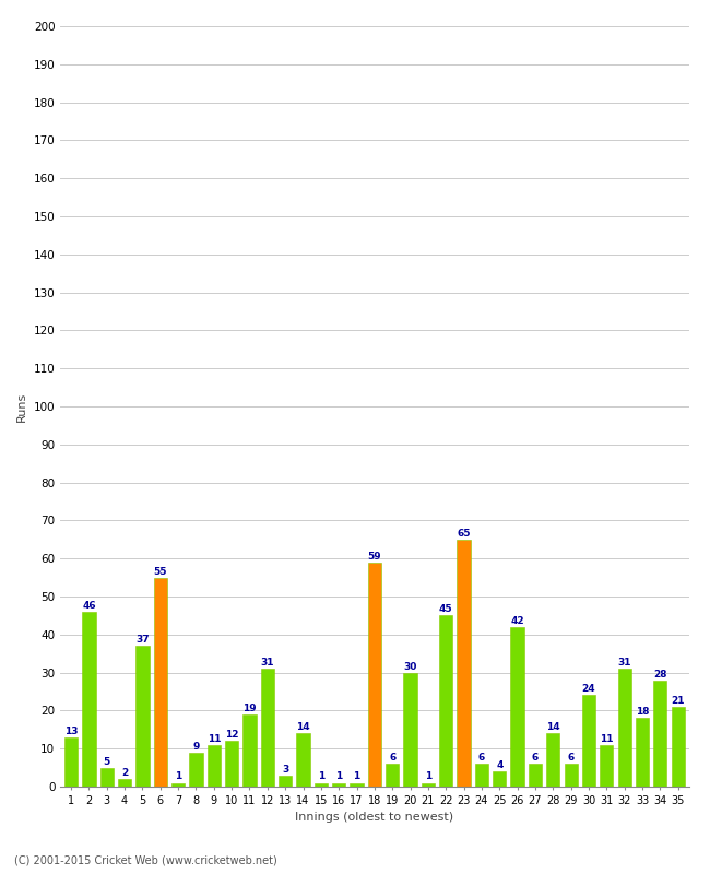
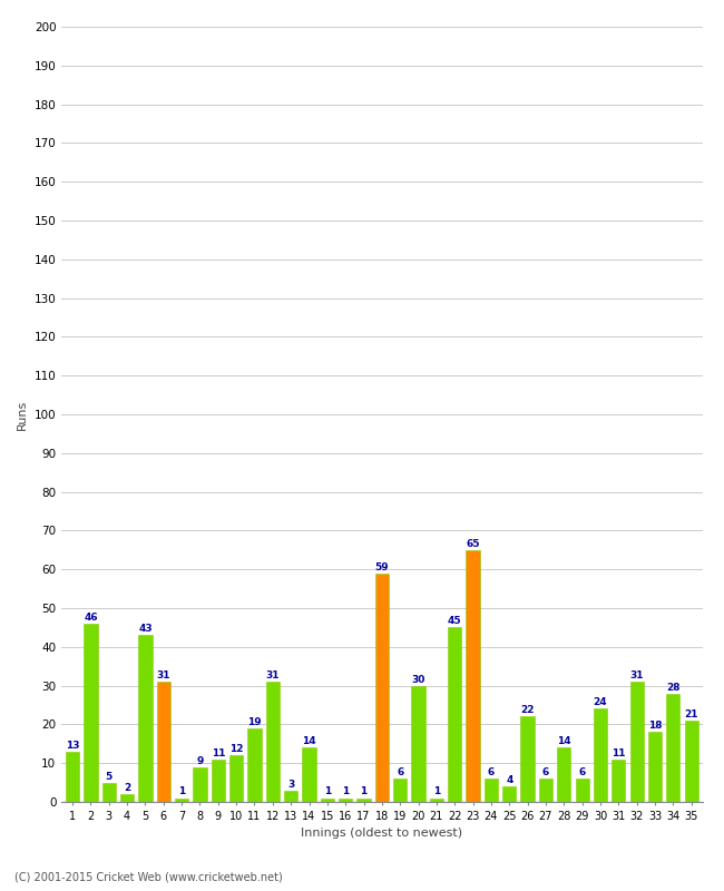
5: 37 -> 43
6: 55 -> 31
26: 42 -> 22
